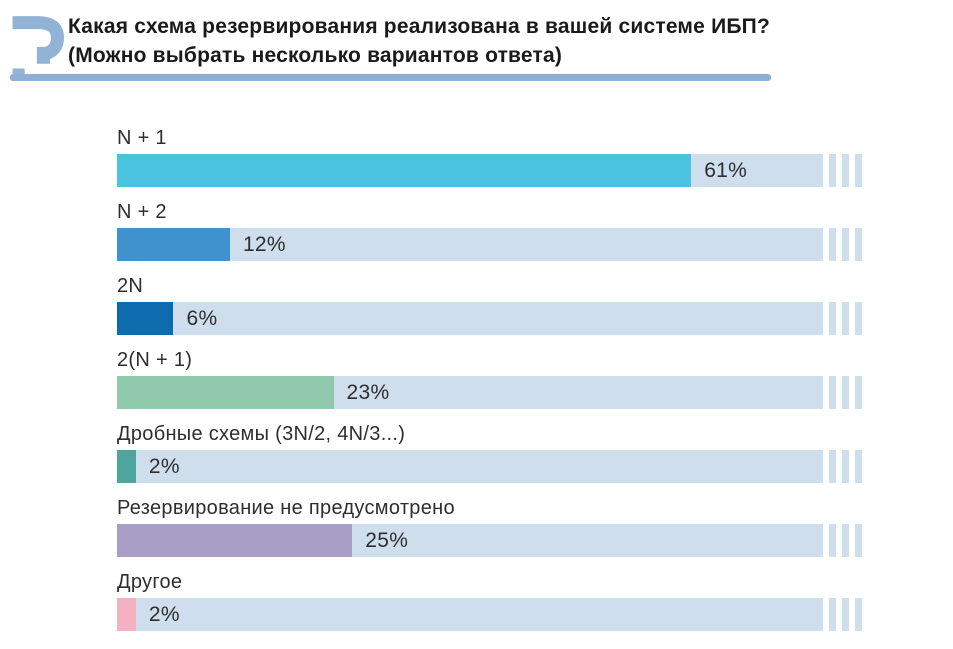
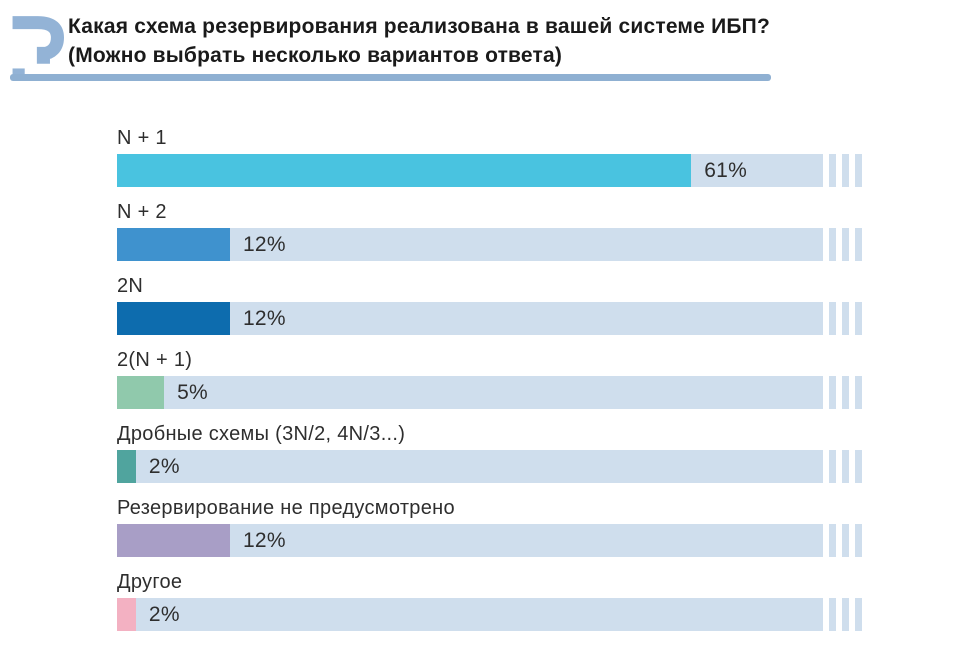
2N: 6% -> 12%
2(N + 1): 23% -> 5%
Резервирование не предусмотрено: 25% -> 12%
